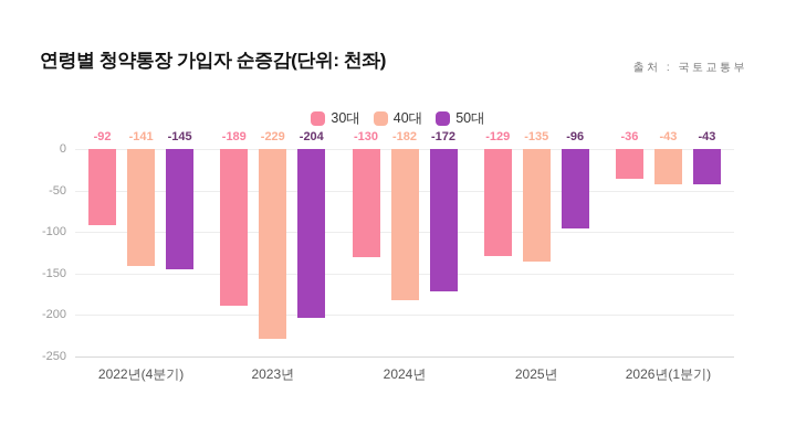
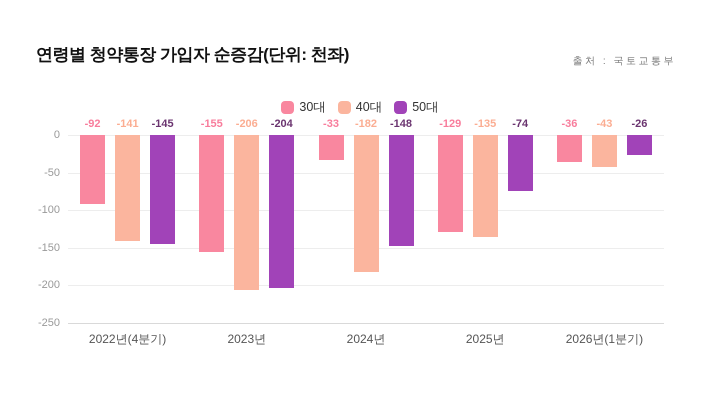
30대/2023년: -189 -> -155
40대/2023년: -229 -> -206
30대/2024년: -130 -> -33
50대/2024년: -172 -> -148
50대/2025년: -96 -> -74
50대/2026년(1분기): -43 -> -26
